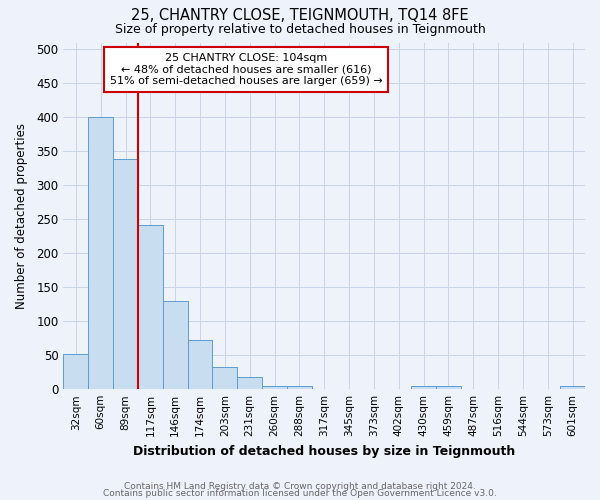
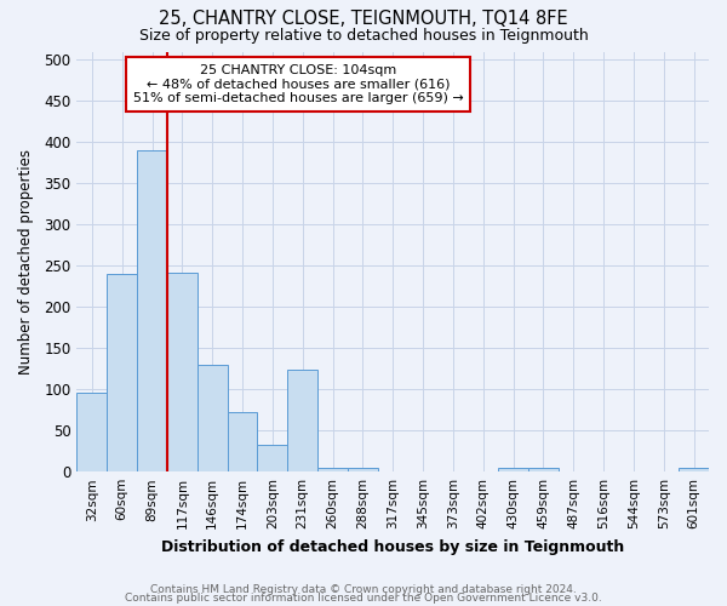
32sqm: 52 -> 96
60sqm: 400 -> 240
89sqm: 338 -> 390
231sqm: 18 -> 124
